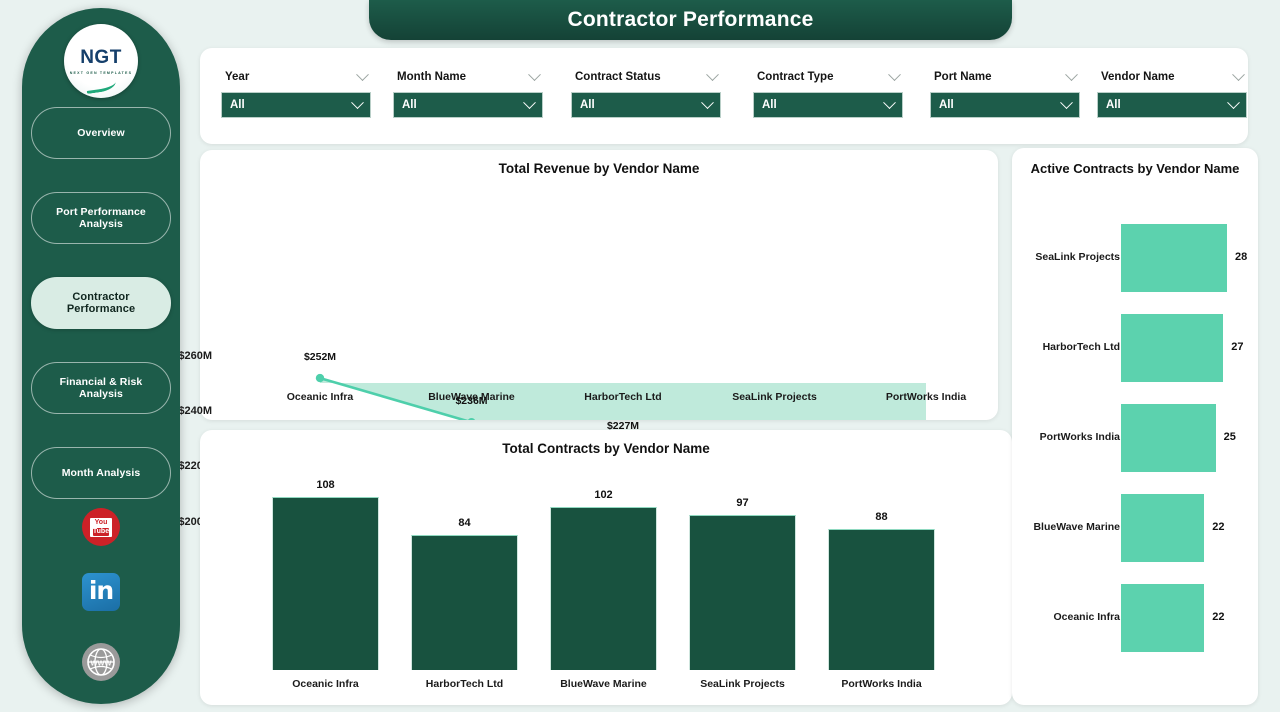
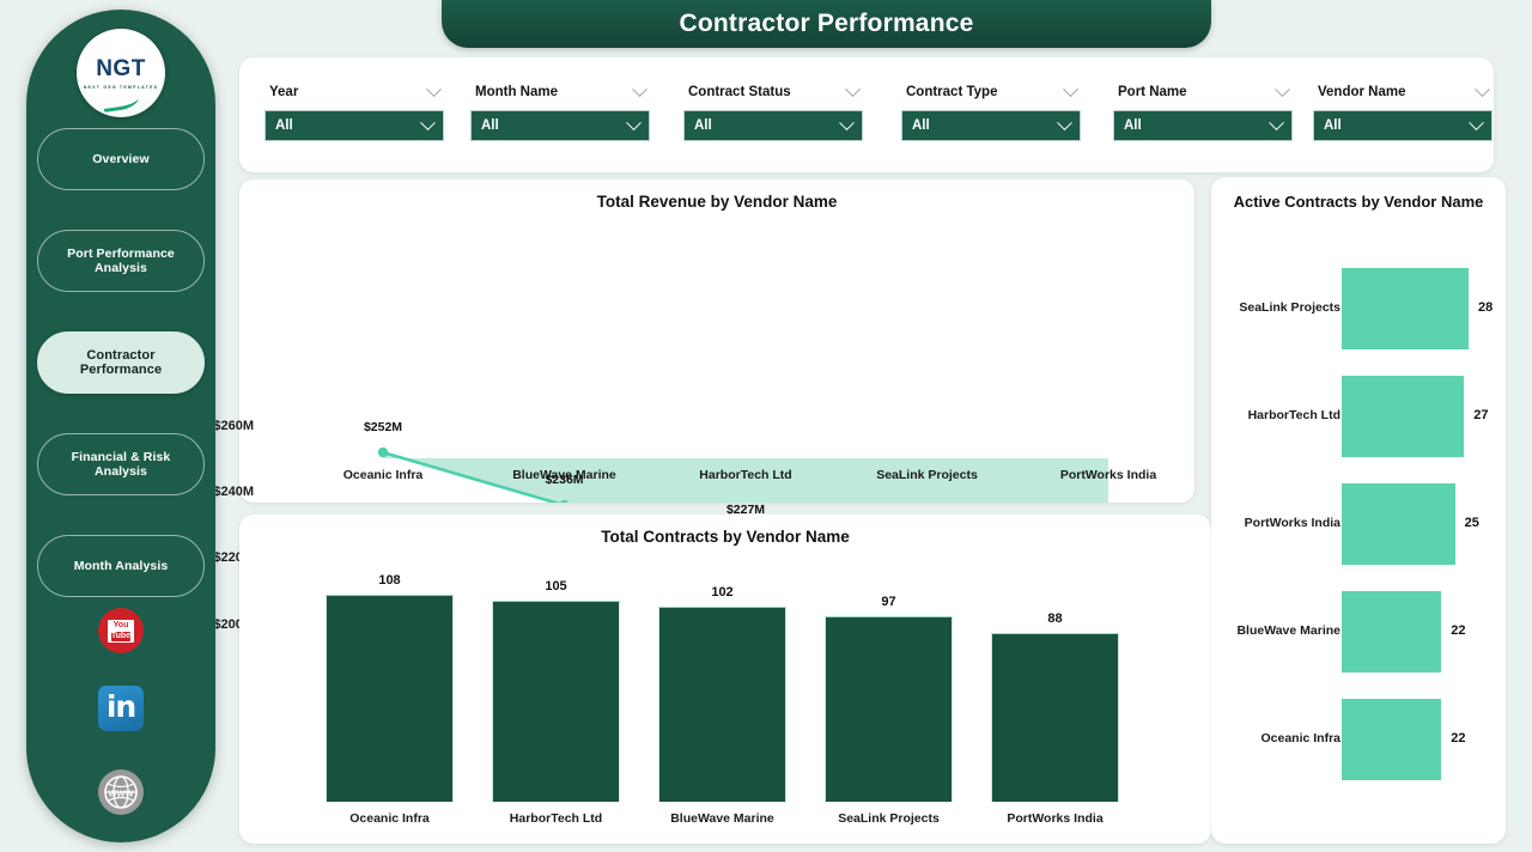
Total Contracts by Vendor Name/HarborTech Ltd: 84 -> 105
